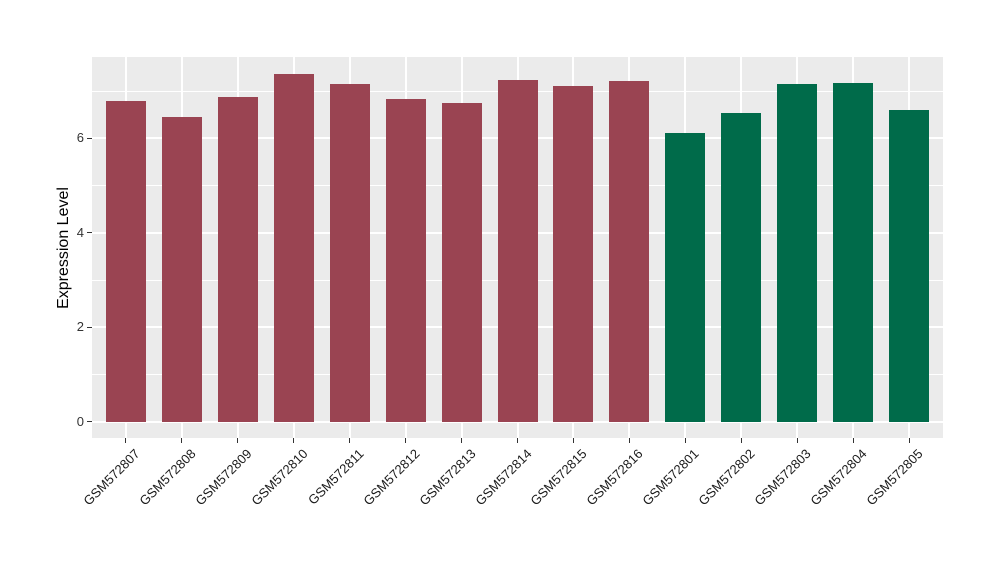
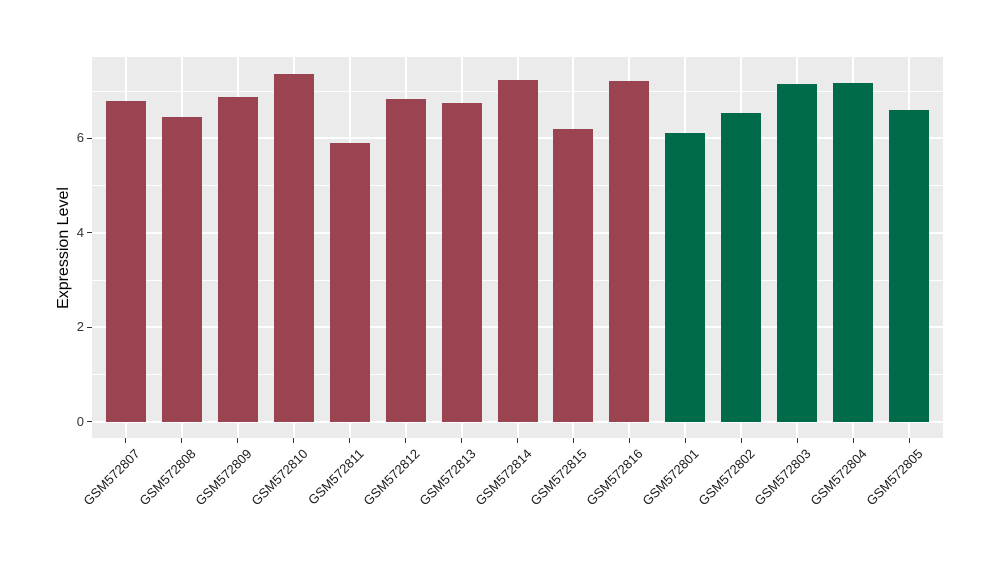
GSM572811: 7.2 -> 5.9
GSM572815: 7.1 -> 6.2
